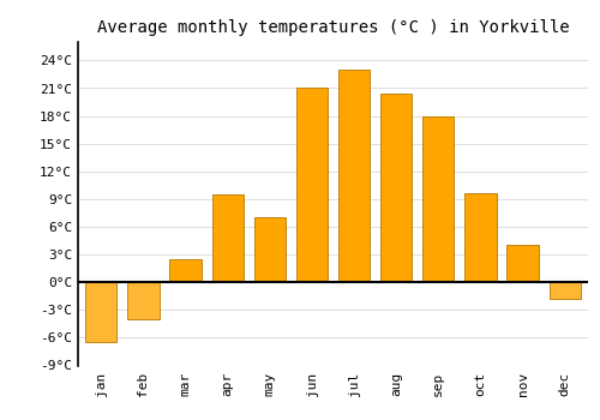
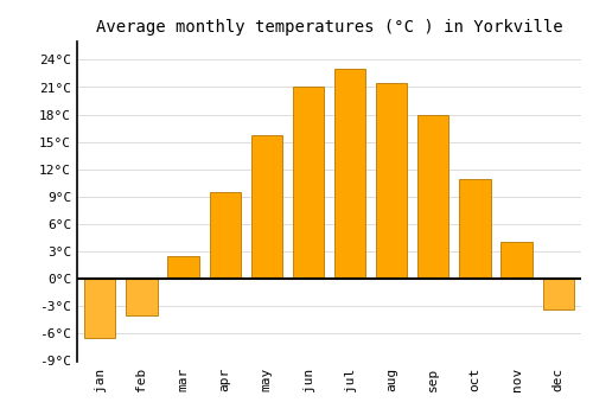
may: 7.0°C -> 15.8°C
aug: 20.4°C -> 21.5°C
oct: 9.6°C -> 11.0°C
dec: -1.8°C -> -3.3°C
